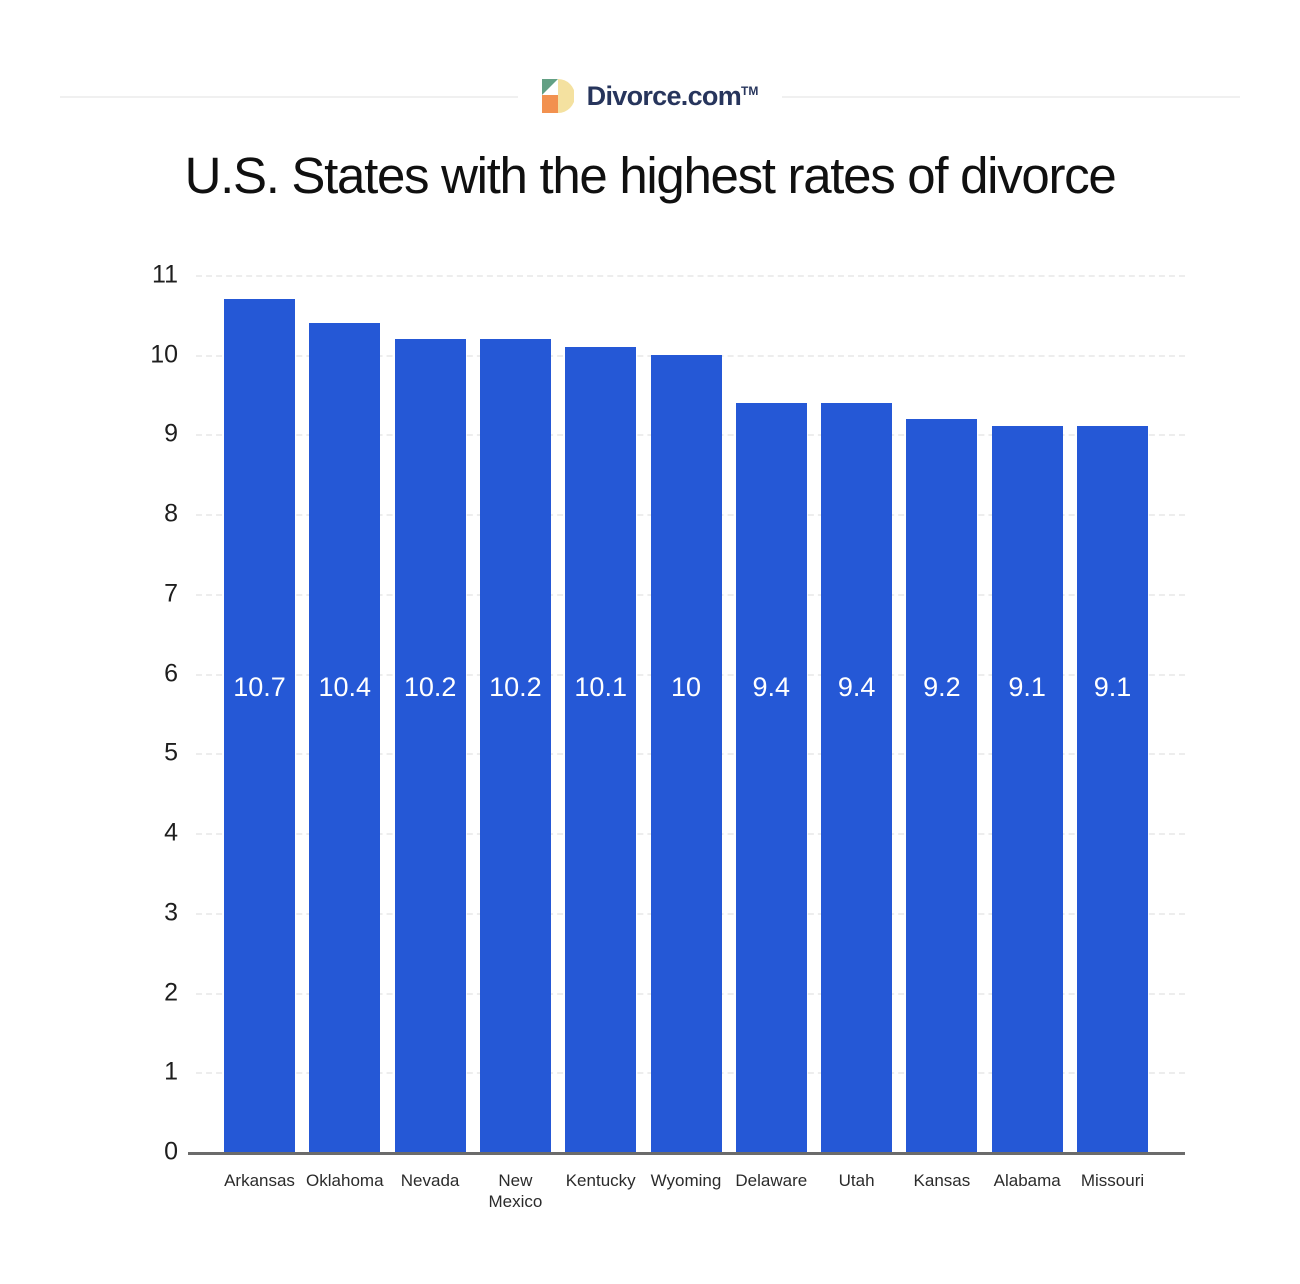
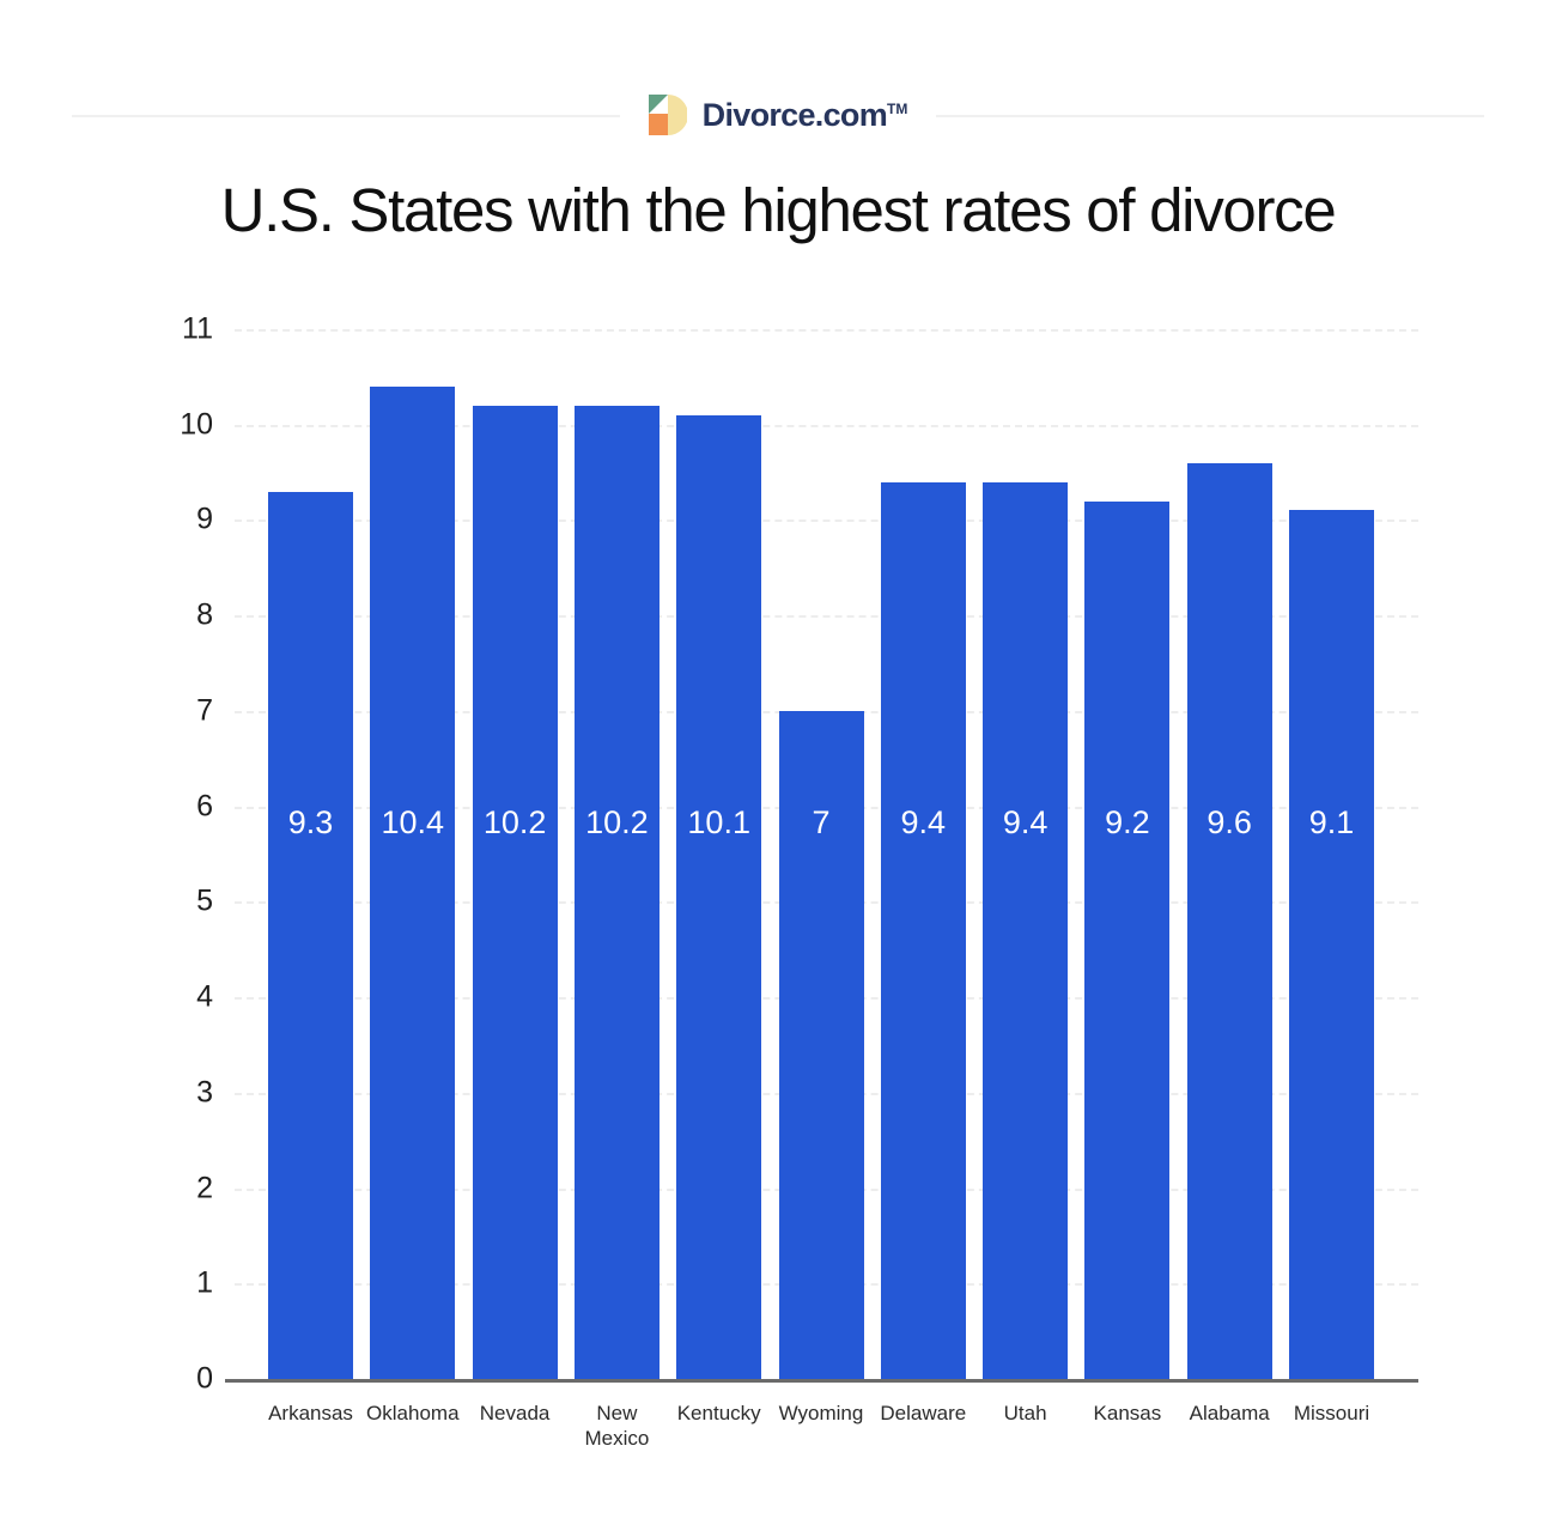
Arkansas: 10.7 -> 9.3
Wyoming: 10 -> 7
Alabama: 9.1 -> 9.6
